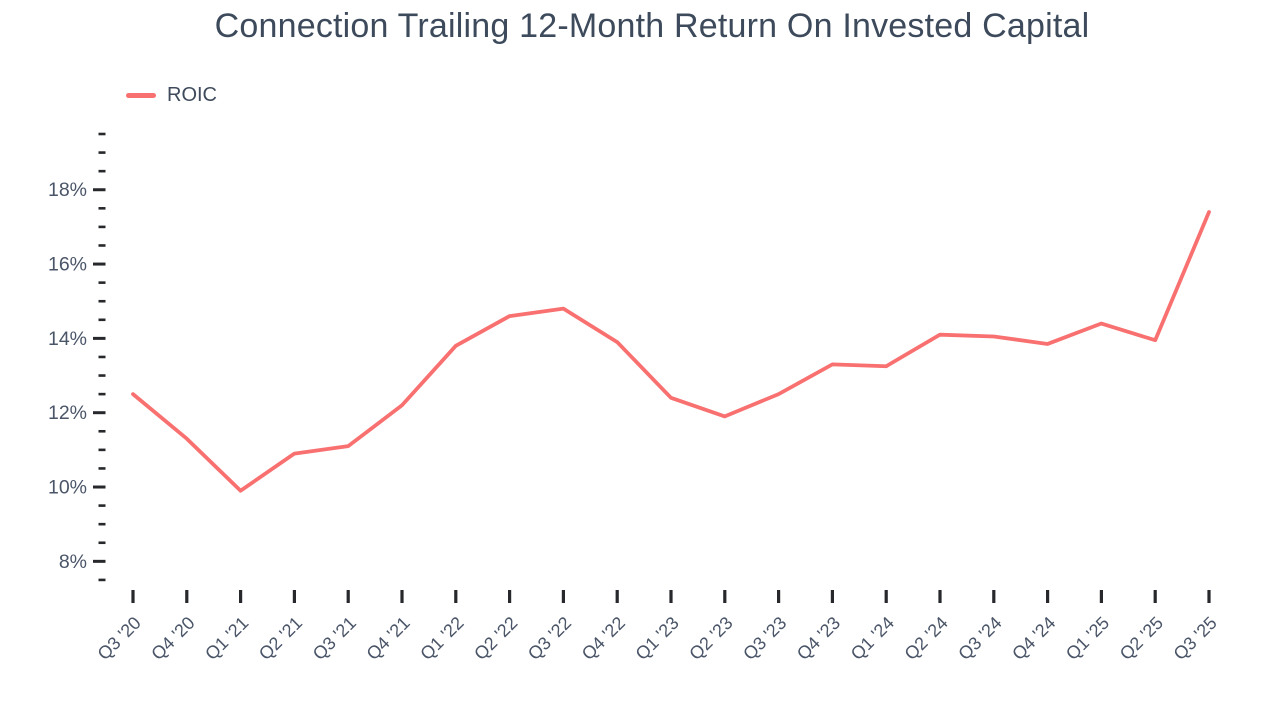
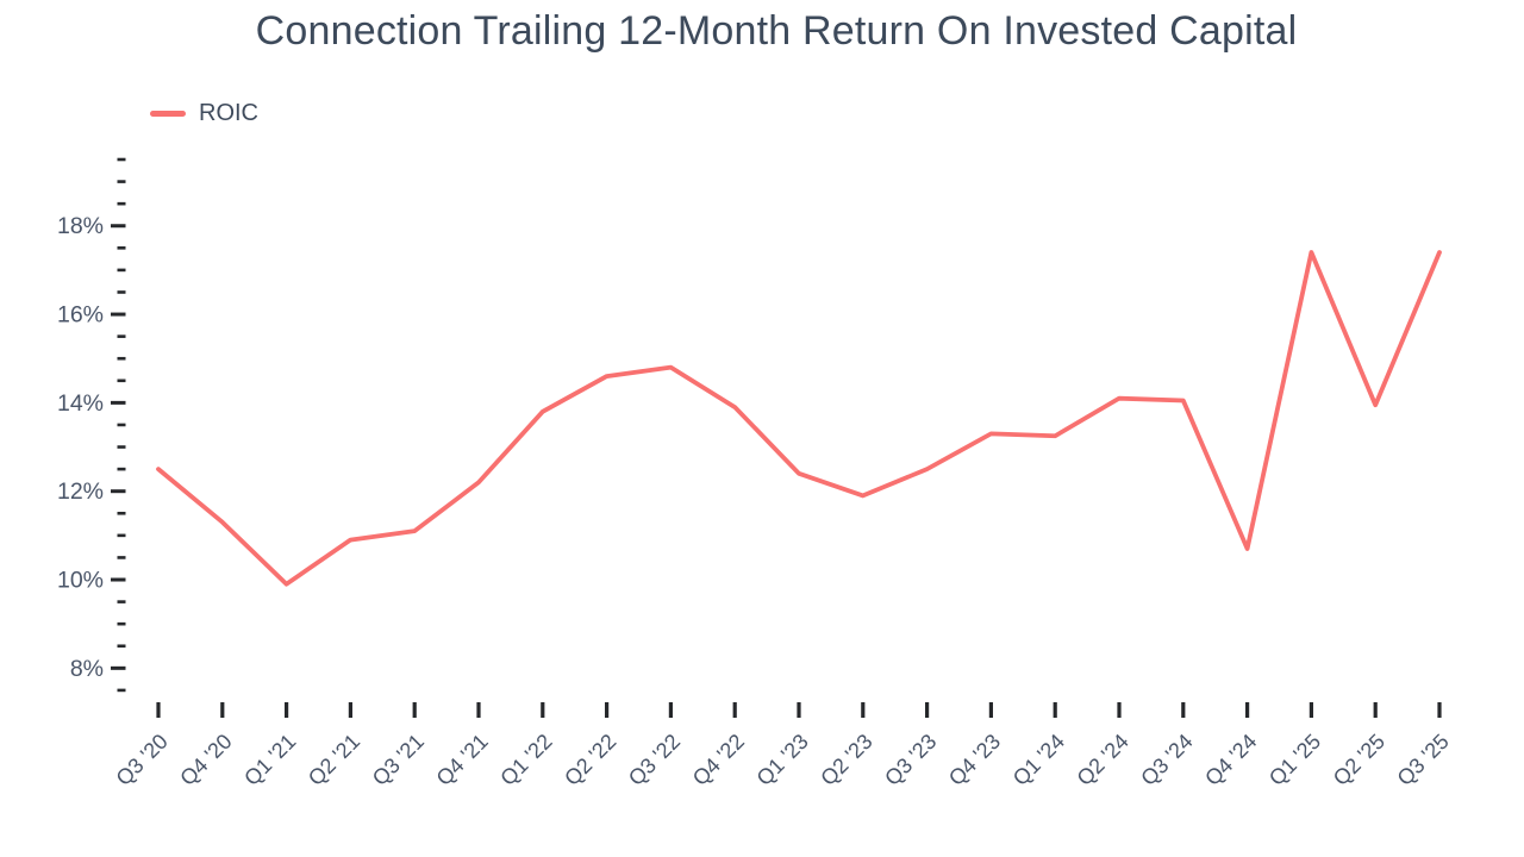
Q4 '24: 13.8% -> 10.7%
Q1 '25: 14.4% -> 17.4%
